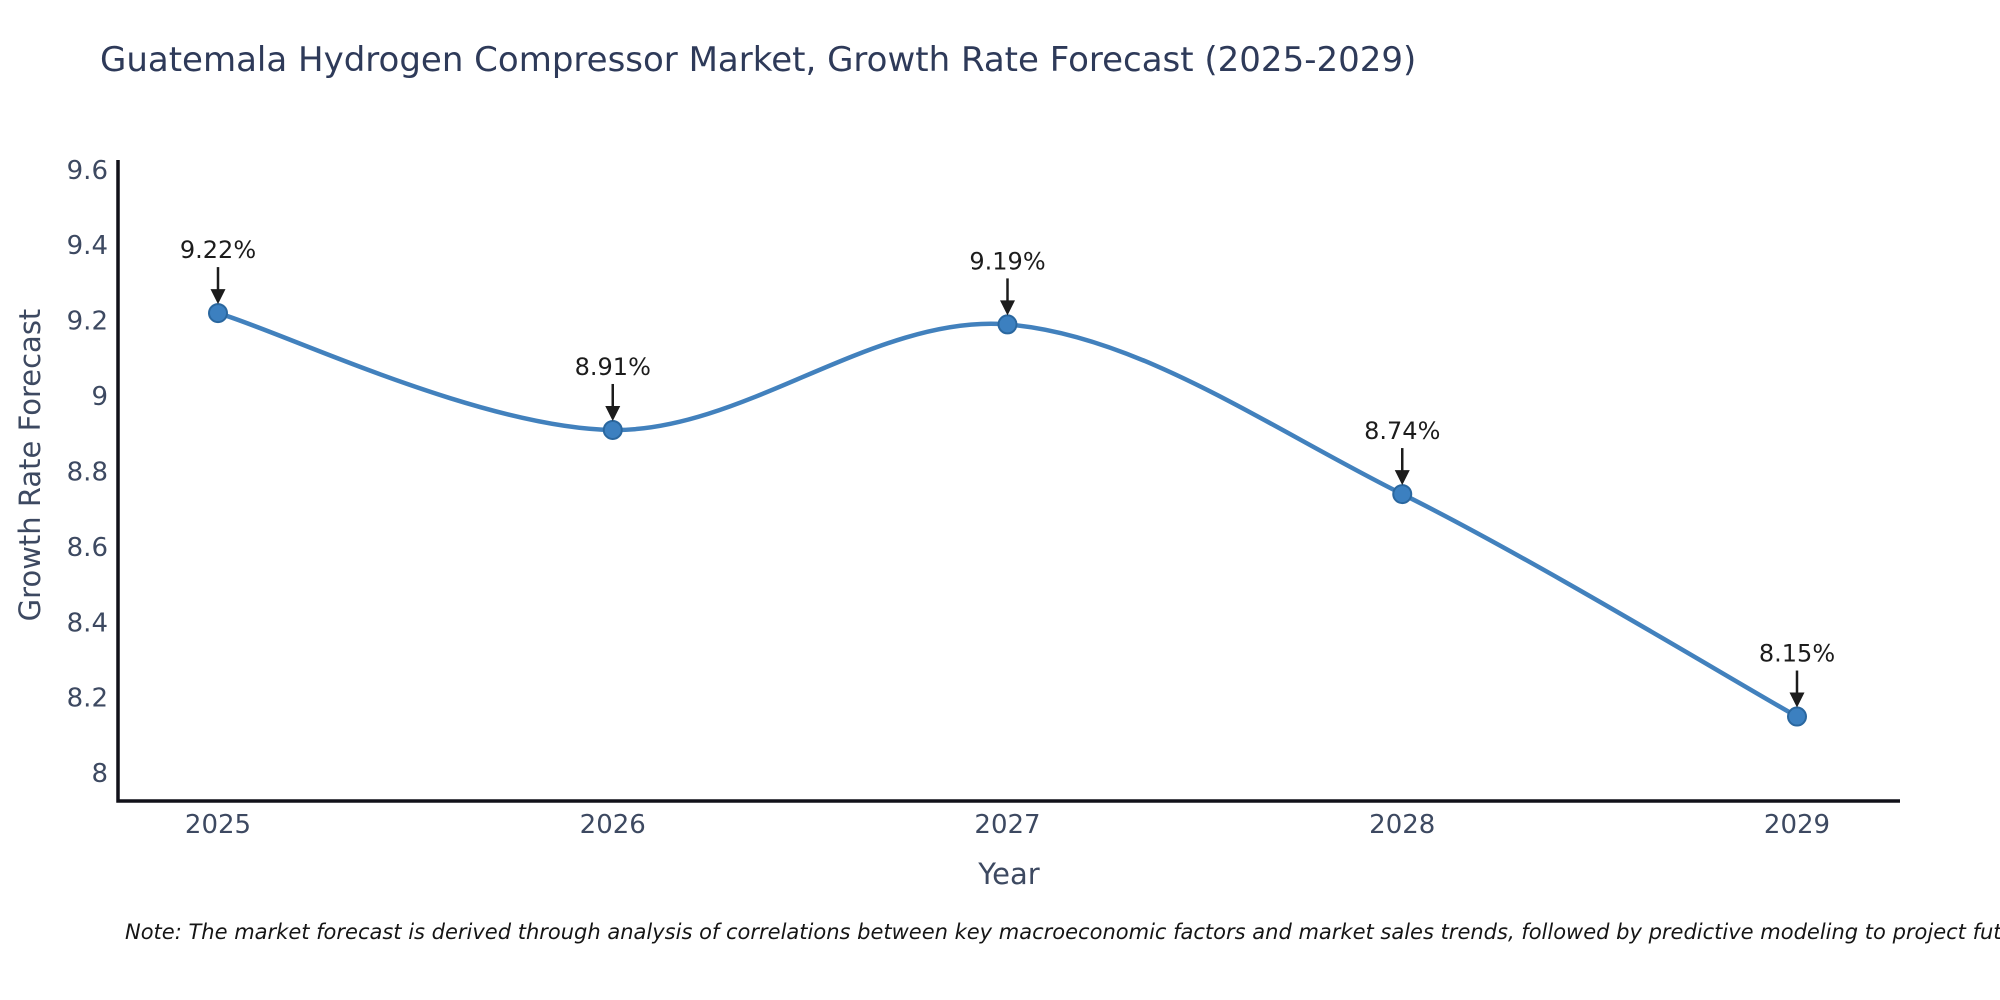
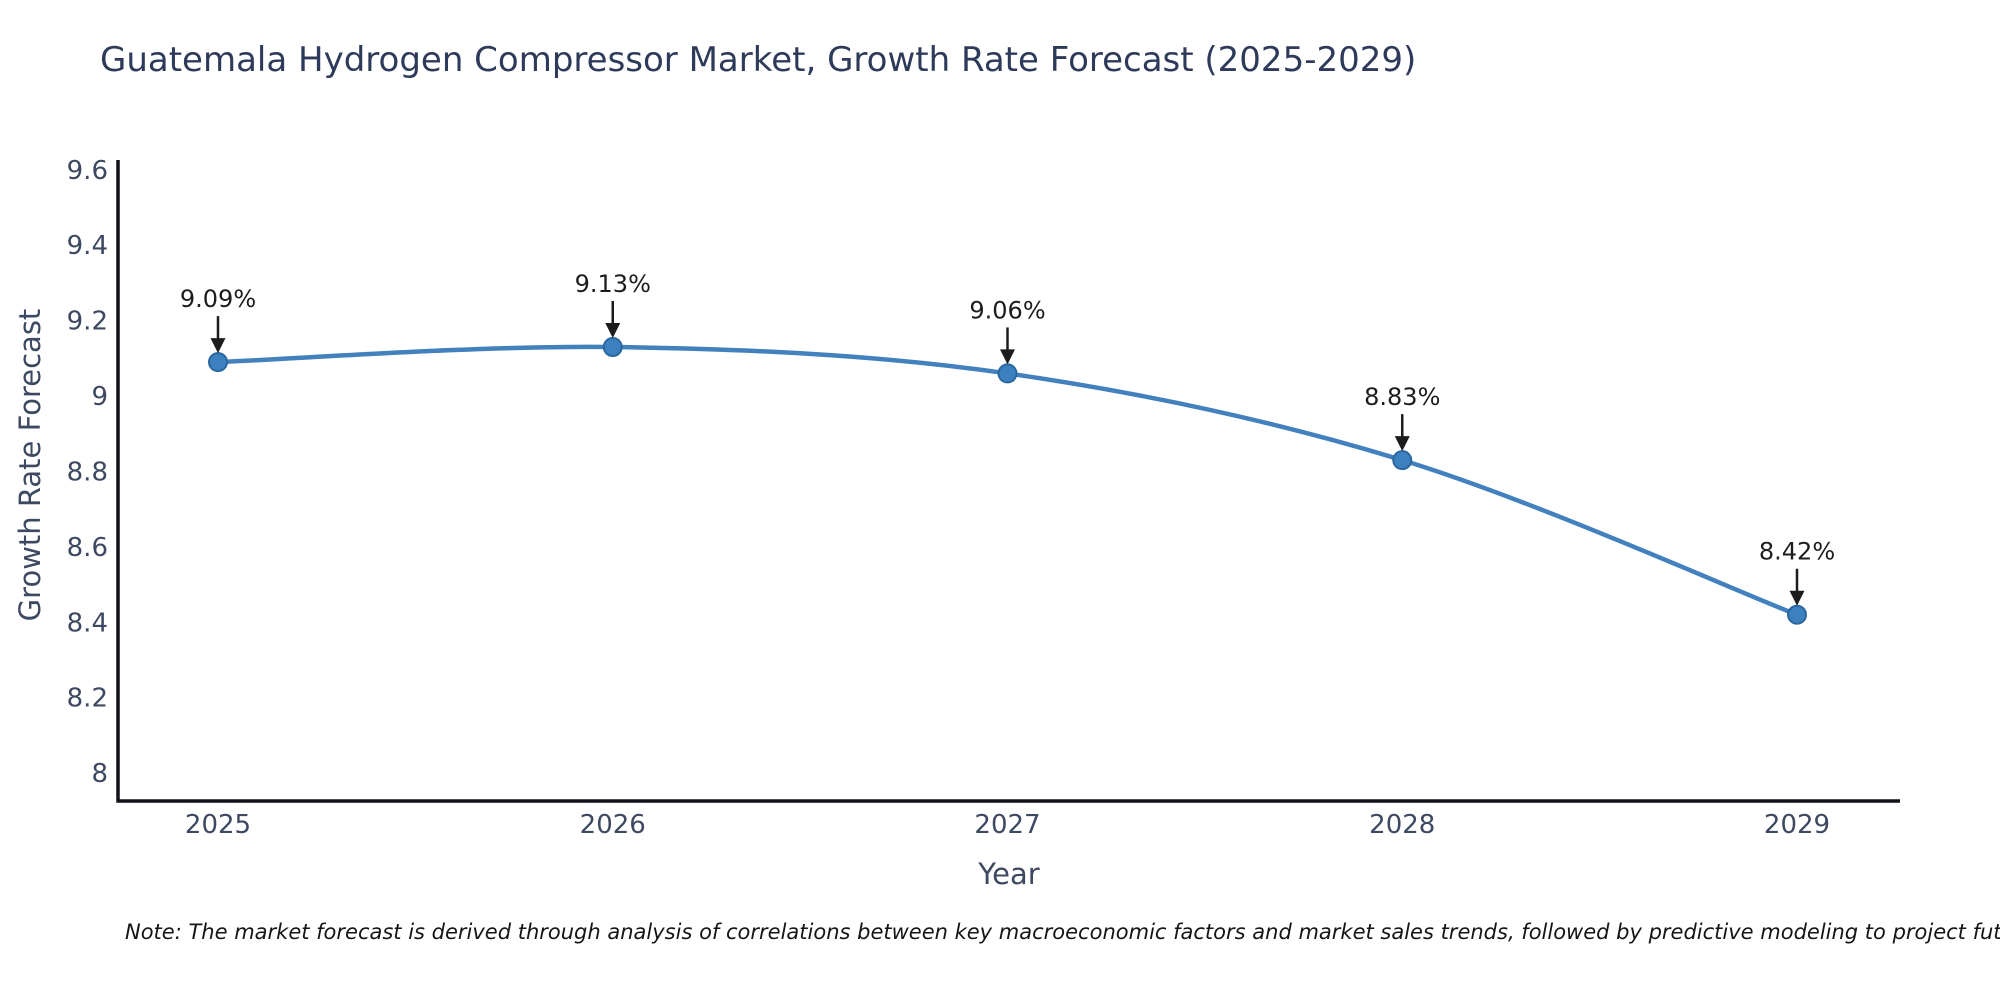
2025: 9.22% -> 9.09%
2026: 8.91% -> 9.13%
2027: 9.19% -> 9.06%
2028: 8.74% -> 8.83%
2029: 8.15% -> 8.42%
